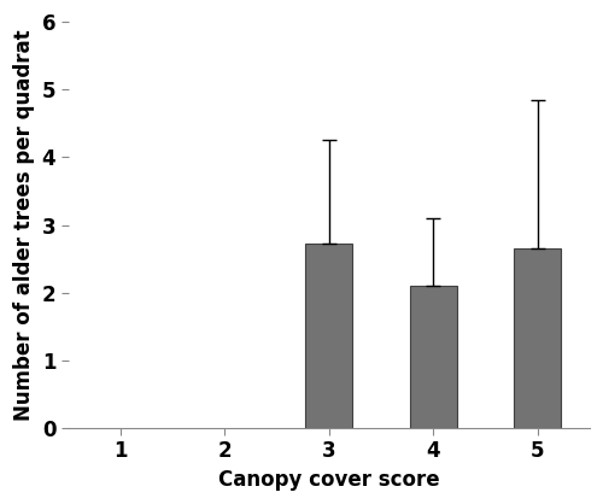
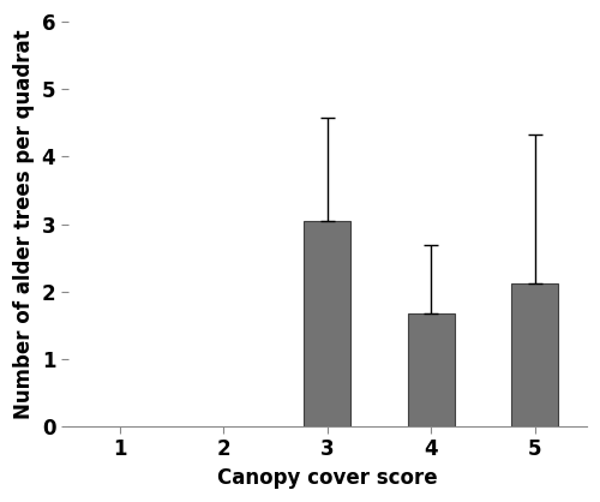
3: 2.72 -> 3.04
4: 2.10 -> 1.68
5: 2.65 -> 2.12
